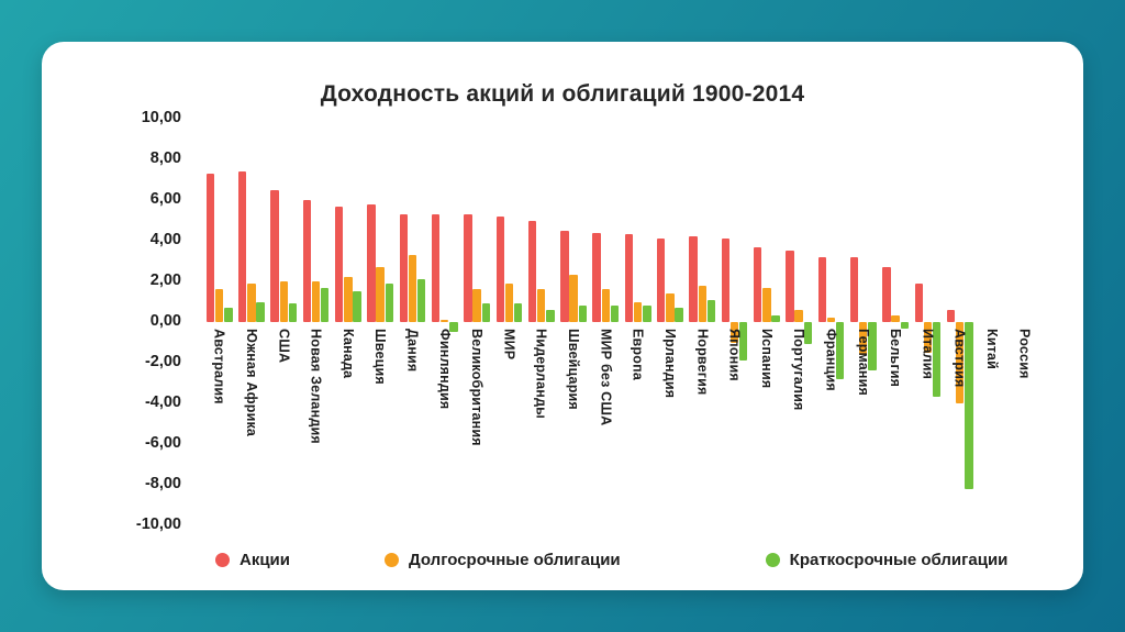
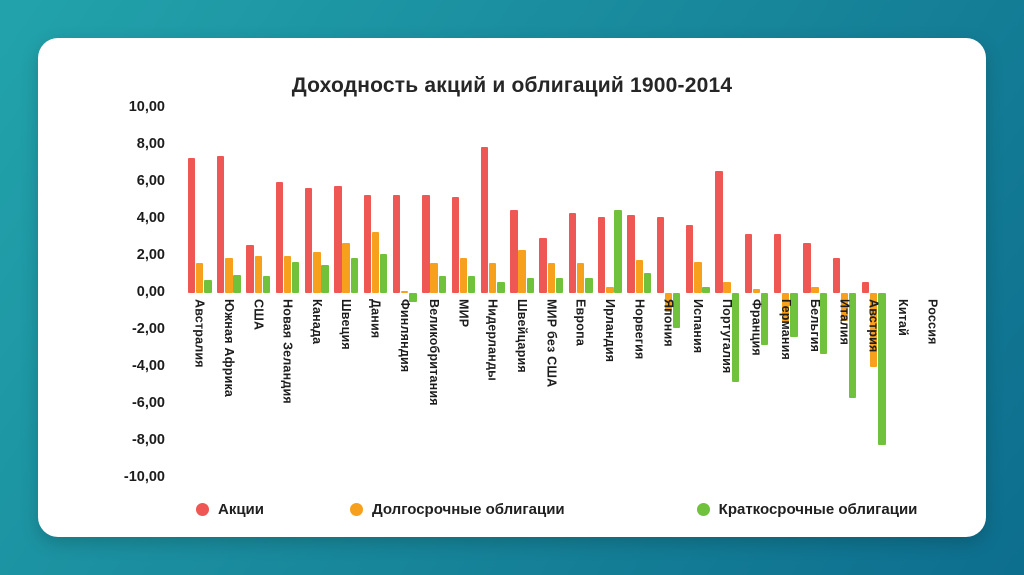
Акции/США: 6,5 -> 2,6
Акции/Нидерланды: 5,0 -> 7,9
Акции/МИР без США: 4,4 -> 3,0
Долгосрочные облигации/Европа: 1,0 -> 1,6
Долгосрочные облигации/Ирландия: 1,4 -> 0,3
Краткосрочные облигации/Ирландия: 0,7 -> 4,5
Акции/Португалия: 3,5 -> 6,6
Краткосрочные облигации/Португалия: -1,1 -> -4,8
Краткосрочные облигации/Бельгия: -0,3 -> -3,3
Краткосрочные облигации/Италия: -3,7 -> -5,7
